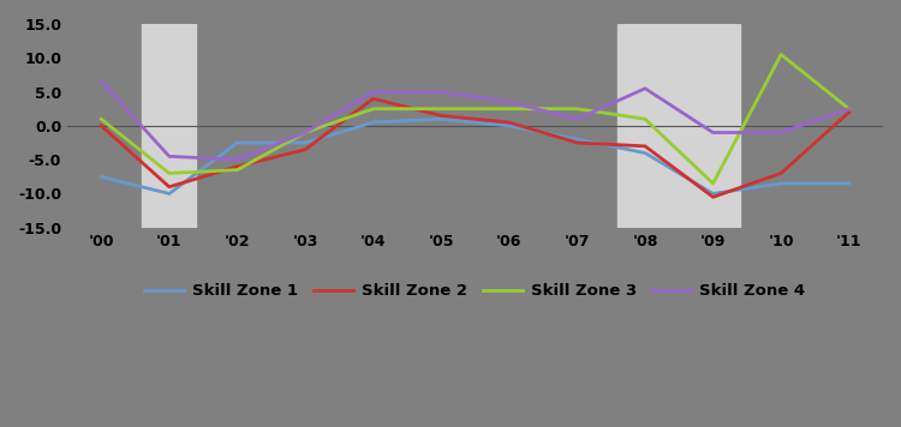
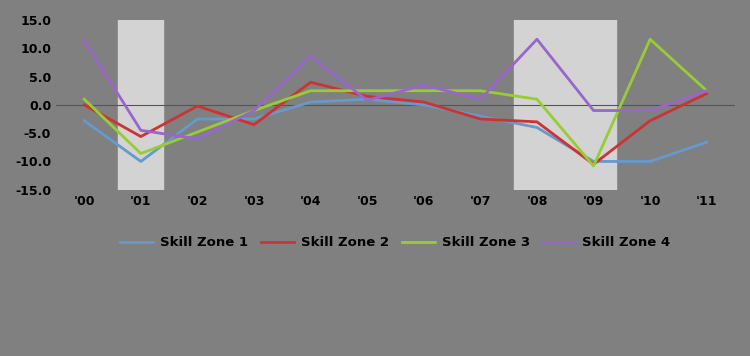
Skill Zone 1/'00: -7.5 -> -2.8
Skill Zone 4/'00: 6.5 -> 11.4
Skill Zone 2/'01: -9.0 -> -5.6
Skill Zone 3/'01: -7.0 -> -8.6
Skill Zone 2/'02: -6.0 -> -0.2
Skill Zone 3/'02: -6.5 -> -4.8
Skill Zone 4/'02: -5.0 -> -6.0
Skill Zone 4/'04: 5.0 -> 8.6
Skill Zone 4/'05: 5.0 -> 0.8
Skill Zone 4/'08: 5.5 -> 11.6
Skill Zone 3/'09: -8.5 -> -10.8
Skill Zone 1/'10: -8.5 -> -10.0
Skill Zone 2/'10: -7.0 -> -2.8
Skill Zone 3/'10: 10.5 -> 11.6
Skill Zone 1/'11: -8.5 -> -6.6
